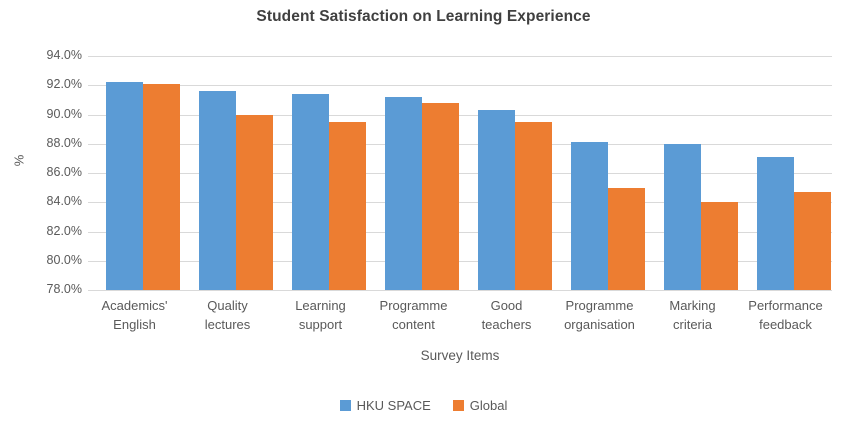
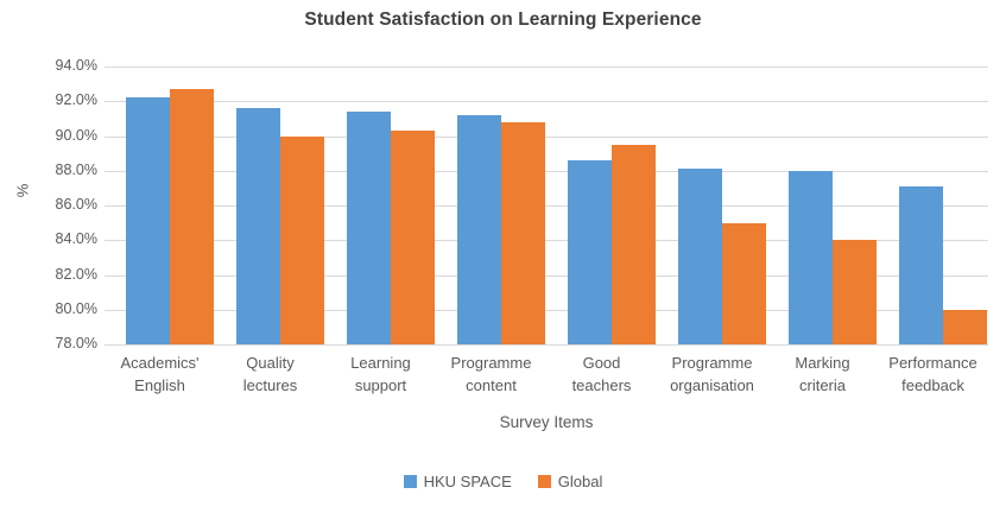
Global/Academics' English: 92.1% -> 92.7%
Global/Learning support: 89.5% -> 90.3%
HKU SPACE/Good teachers: 90.3% -> 88.6%
Global/Performance feedback: 84.7% -> 80.0%
